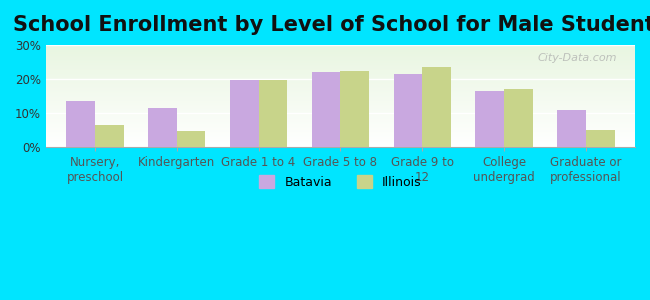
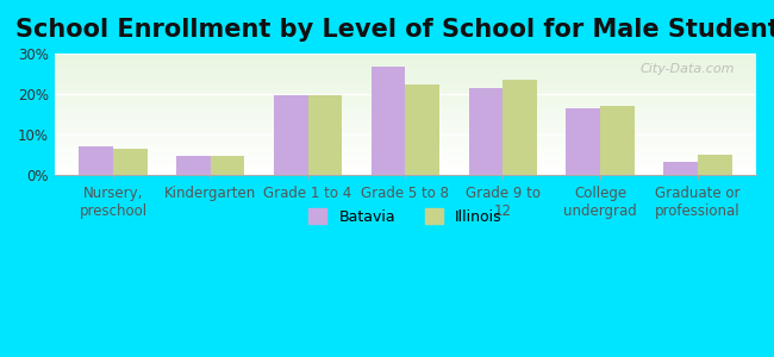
Batavia/Nursery, preschool: 13.5% -> 7.2%
Batavia/Kindergarten: 11.5% -> 4.8%
Batavia/Grade 5 to 8: 22.0% -> 26.8%
Batavia/Graduate or professional: 11.0% -> 3.2%
